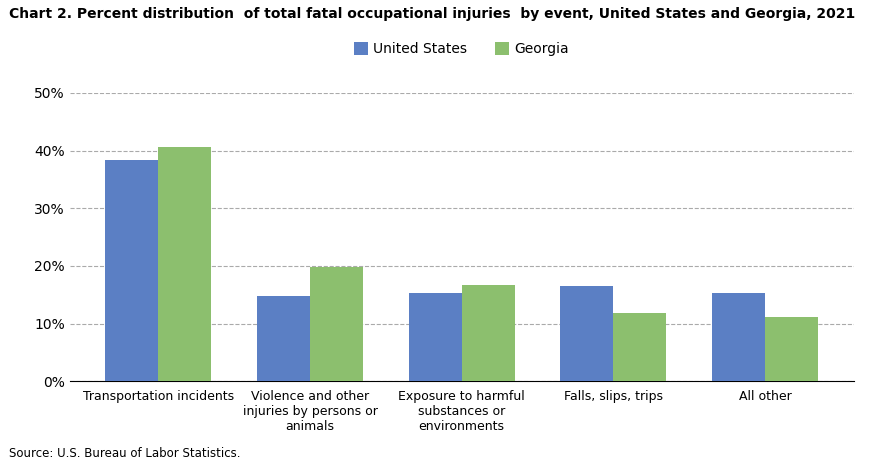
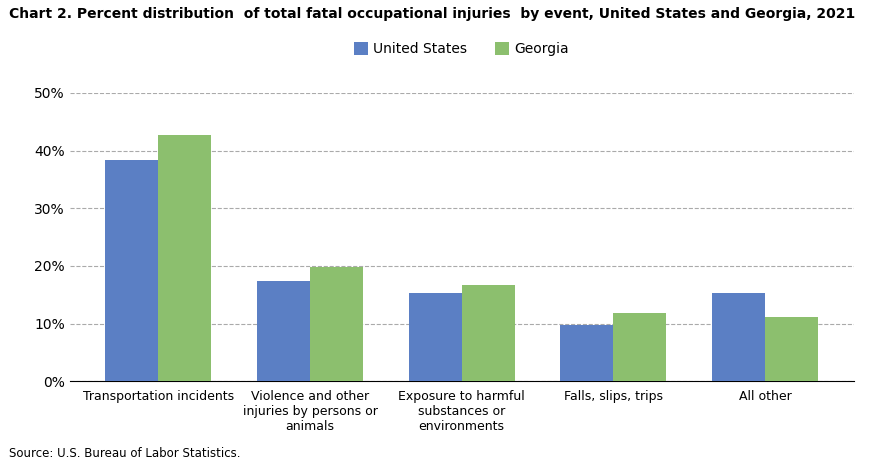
Georgia/Transportation incidents: 40.7% -> 42.8%
United States/Violence and other injuries by persons or animals: 14.8% -> 17.4%
United States/Falls, slips, trips: 16.5% -> 9.8%
